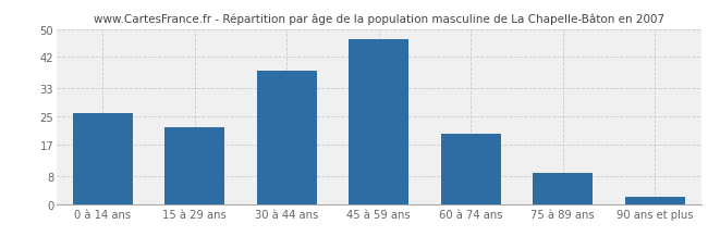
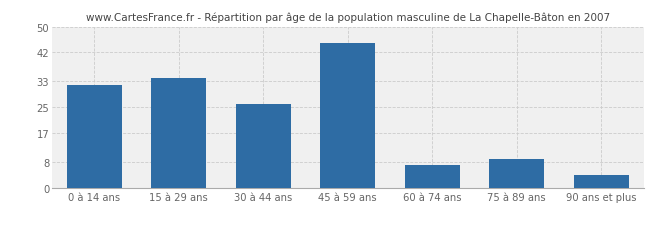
0 à 14 ans: 26 -> 32
15 à 29 ans: 22 -> 34
30 à 44 ans: 38 -> 26
45 à 59 ans: 47 -> 45
60 à 74 ans: 20 -> 7
90 ans et plus: 2 -> 4
